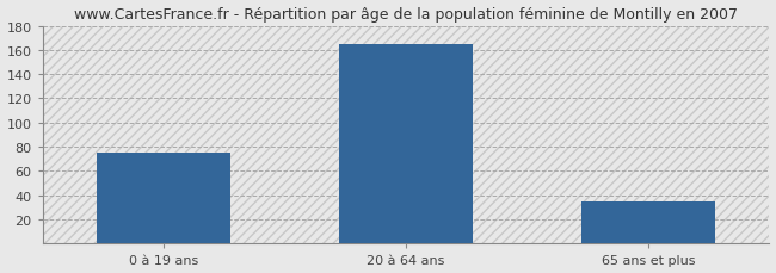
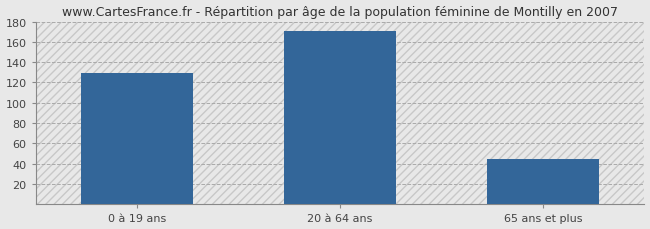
0 à 19 ans: 75 -> 129
20 à 64 ans: 165 -> 171
65 ans et plus: 35 -> 45
